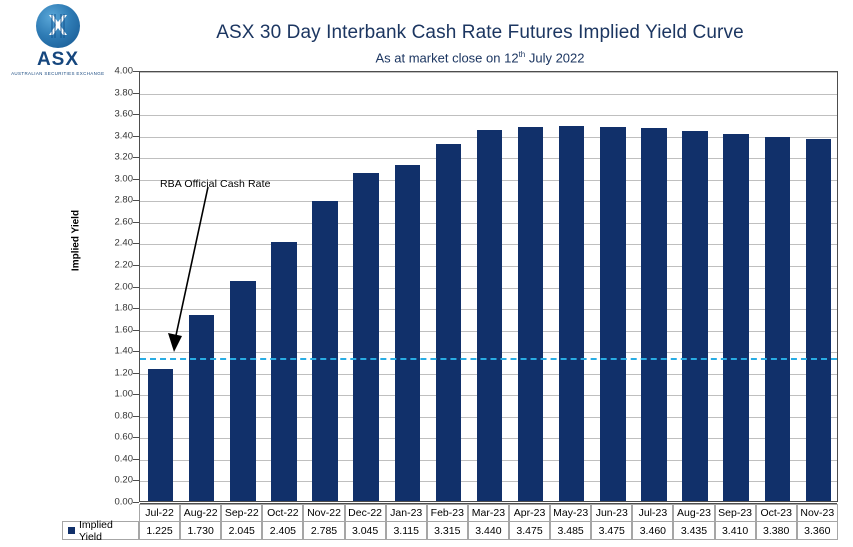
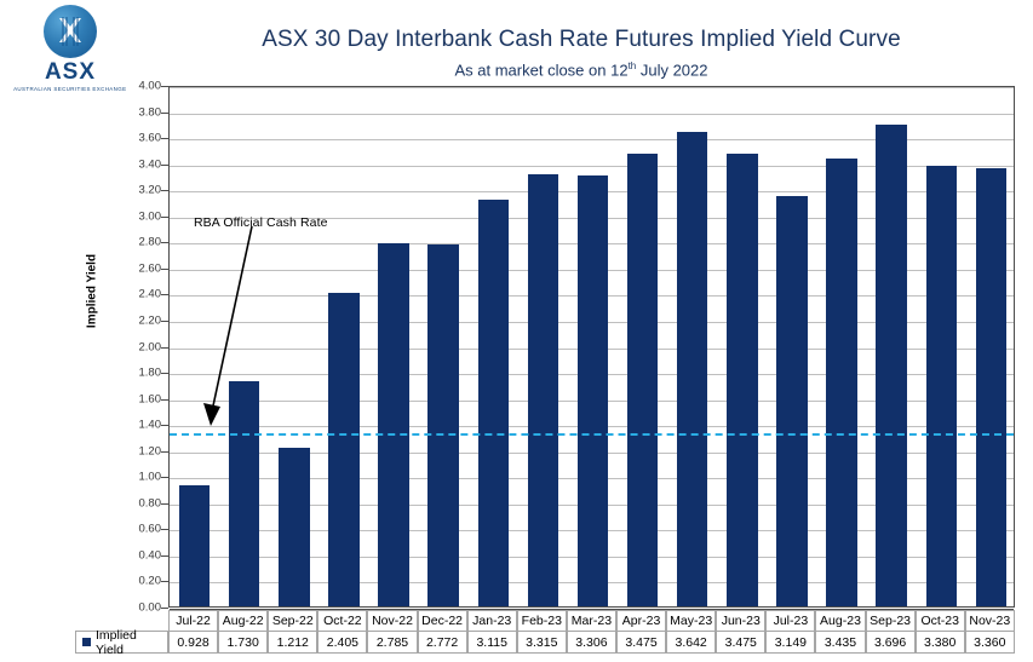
Jul-22: 1.225 -> 0.928
Sep-22: 2.045 -> 1.212
Dec-22: 3.045 -> 2.772
Mar-23: 3.440 -> 3.306
May-23: 3.485 -> 3.642
Jul-23: 3.460 -> 3.149
Sep-23: 3.410 -> 3.696
